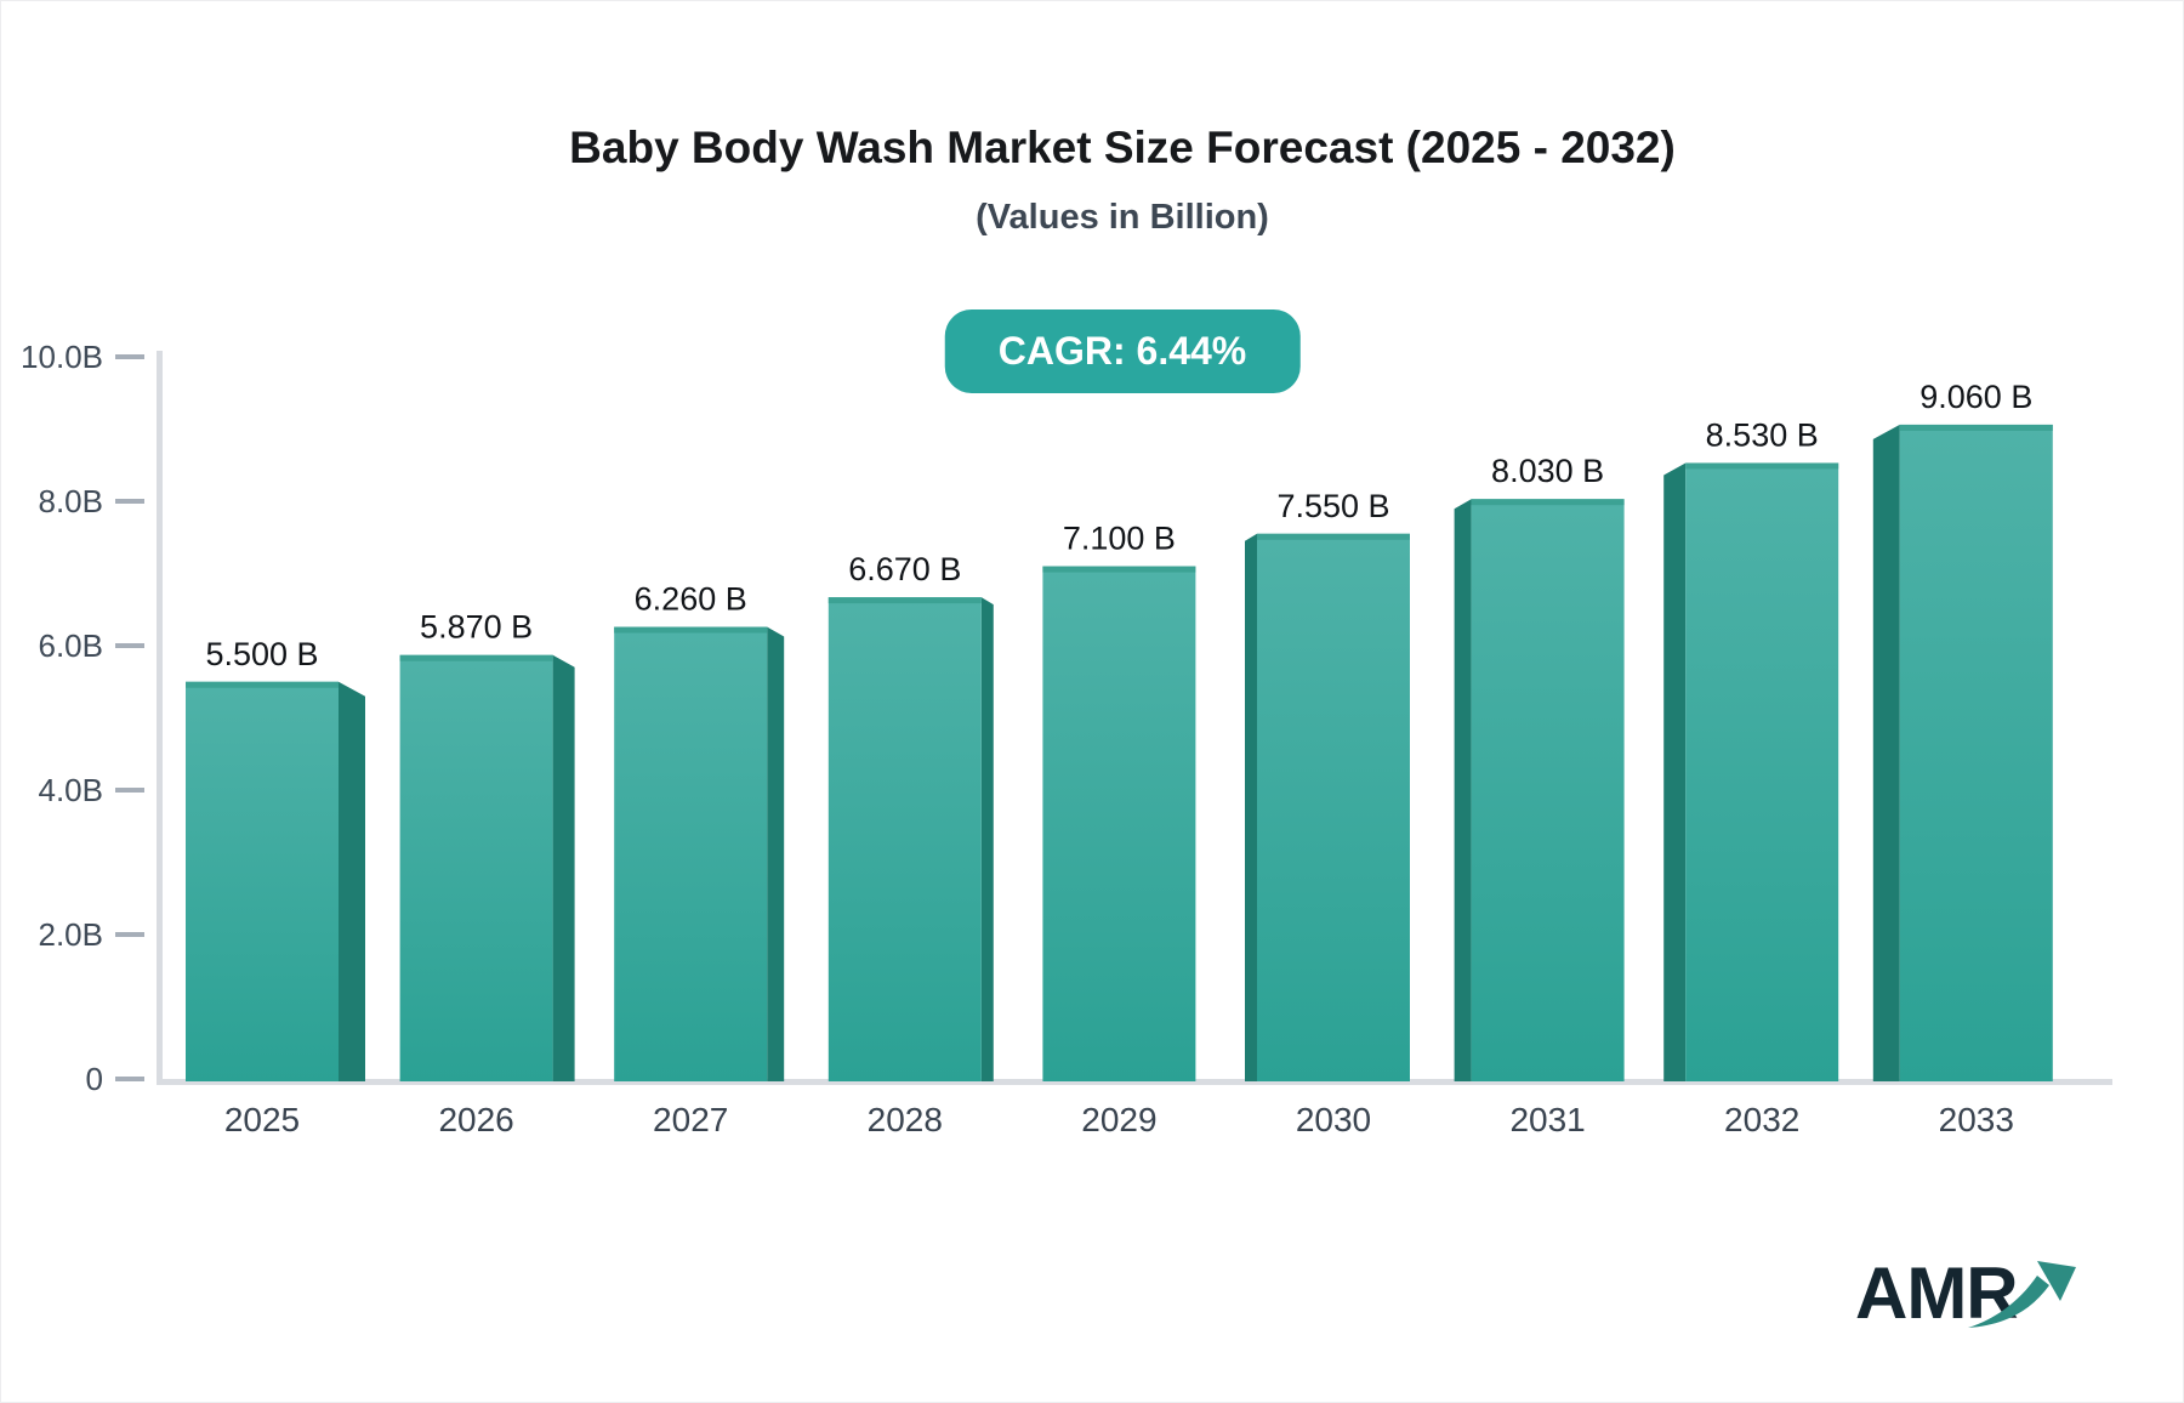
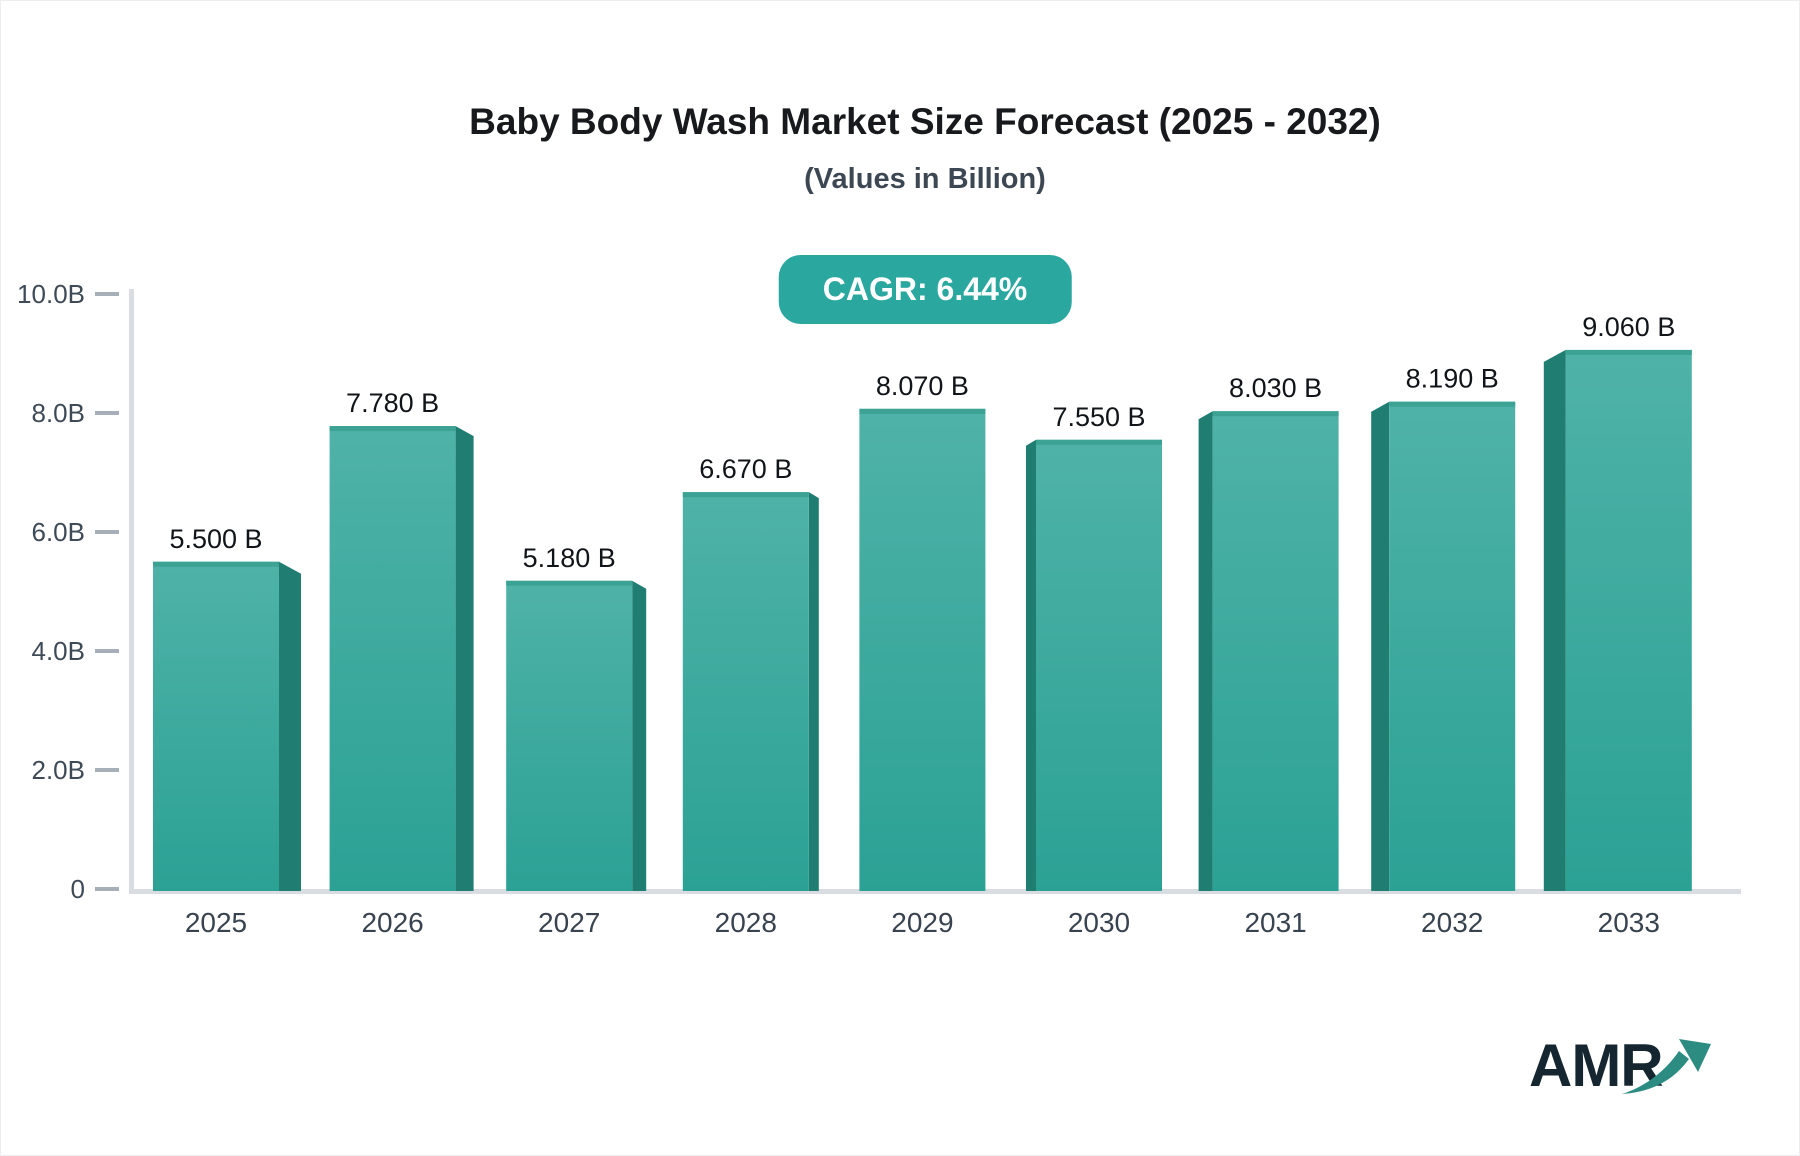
2026: 5.870 -> 7.780
2027: 6.260 -> 5.180
2029: 7.100 -> 8.070
2032: 8.530 -> 8.190
